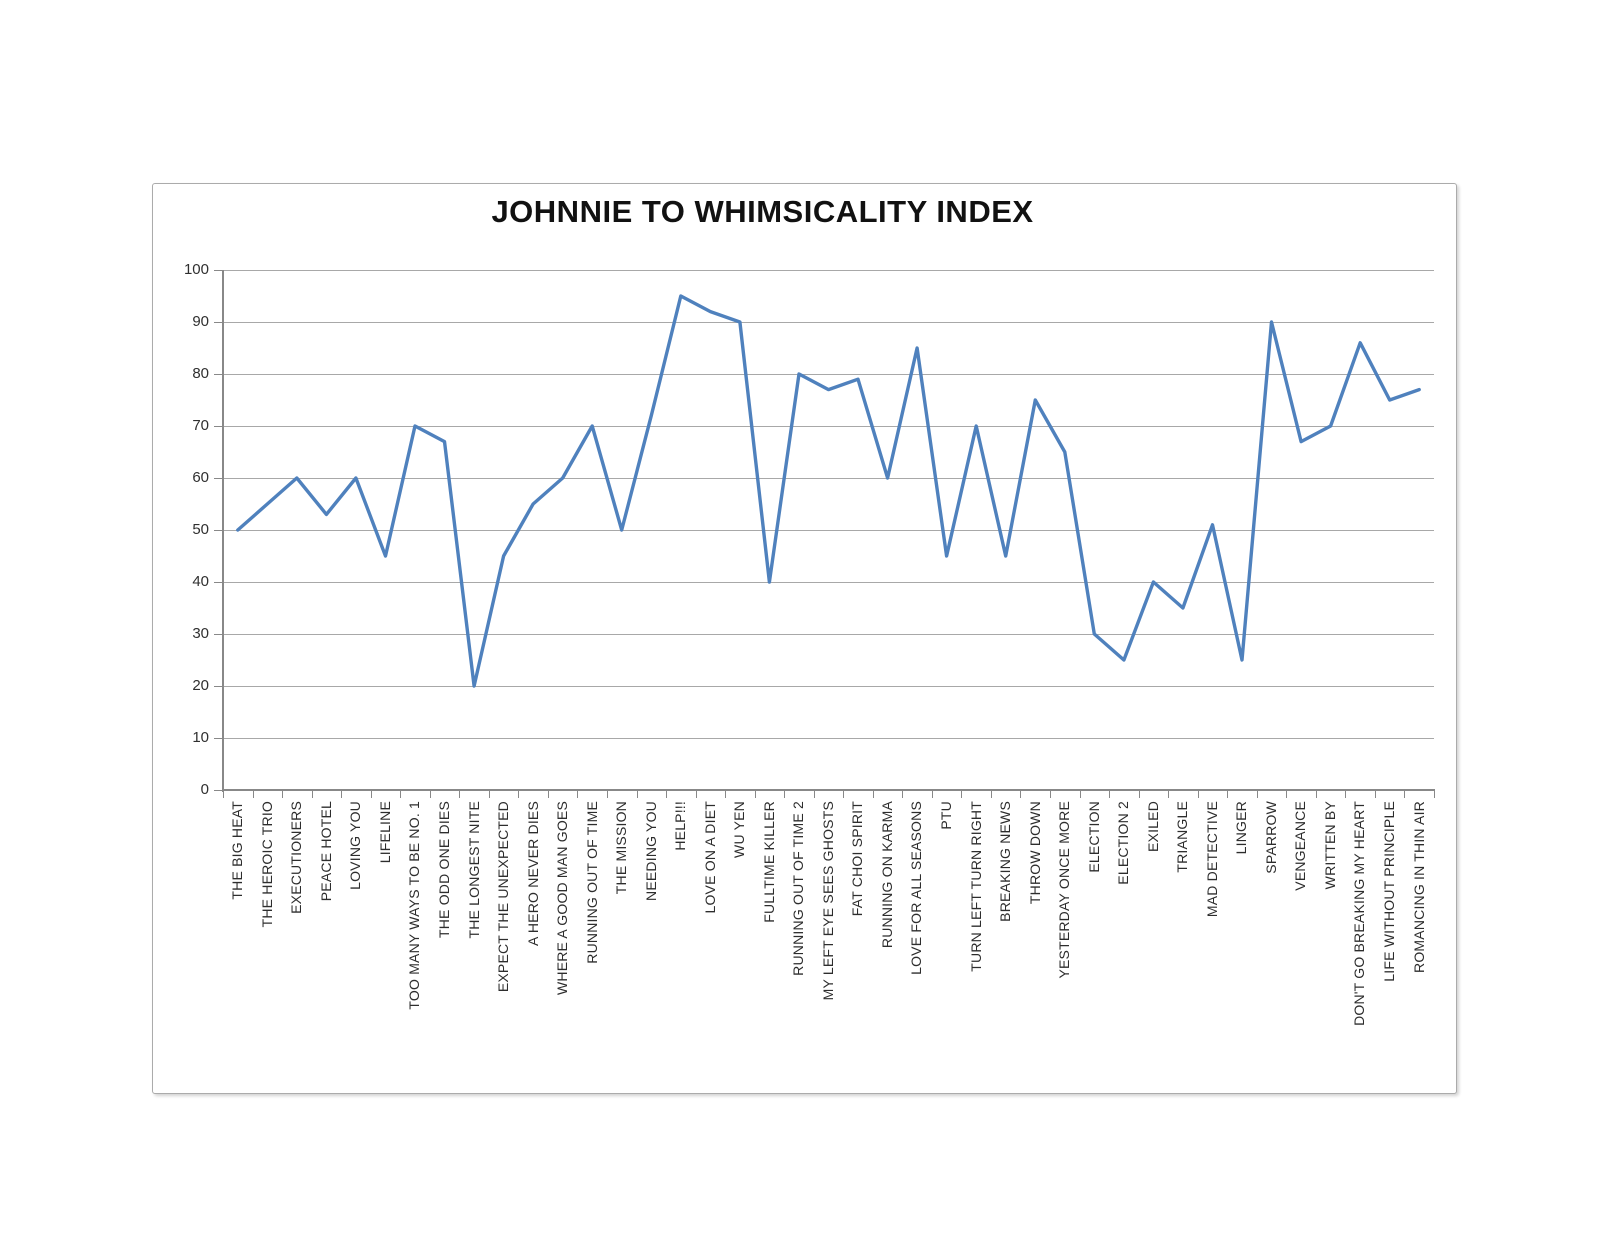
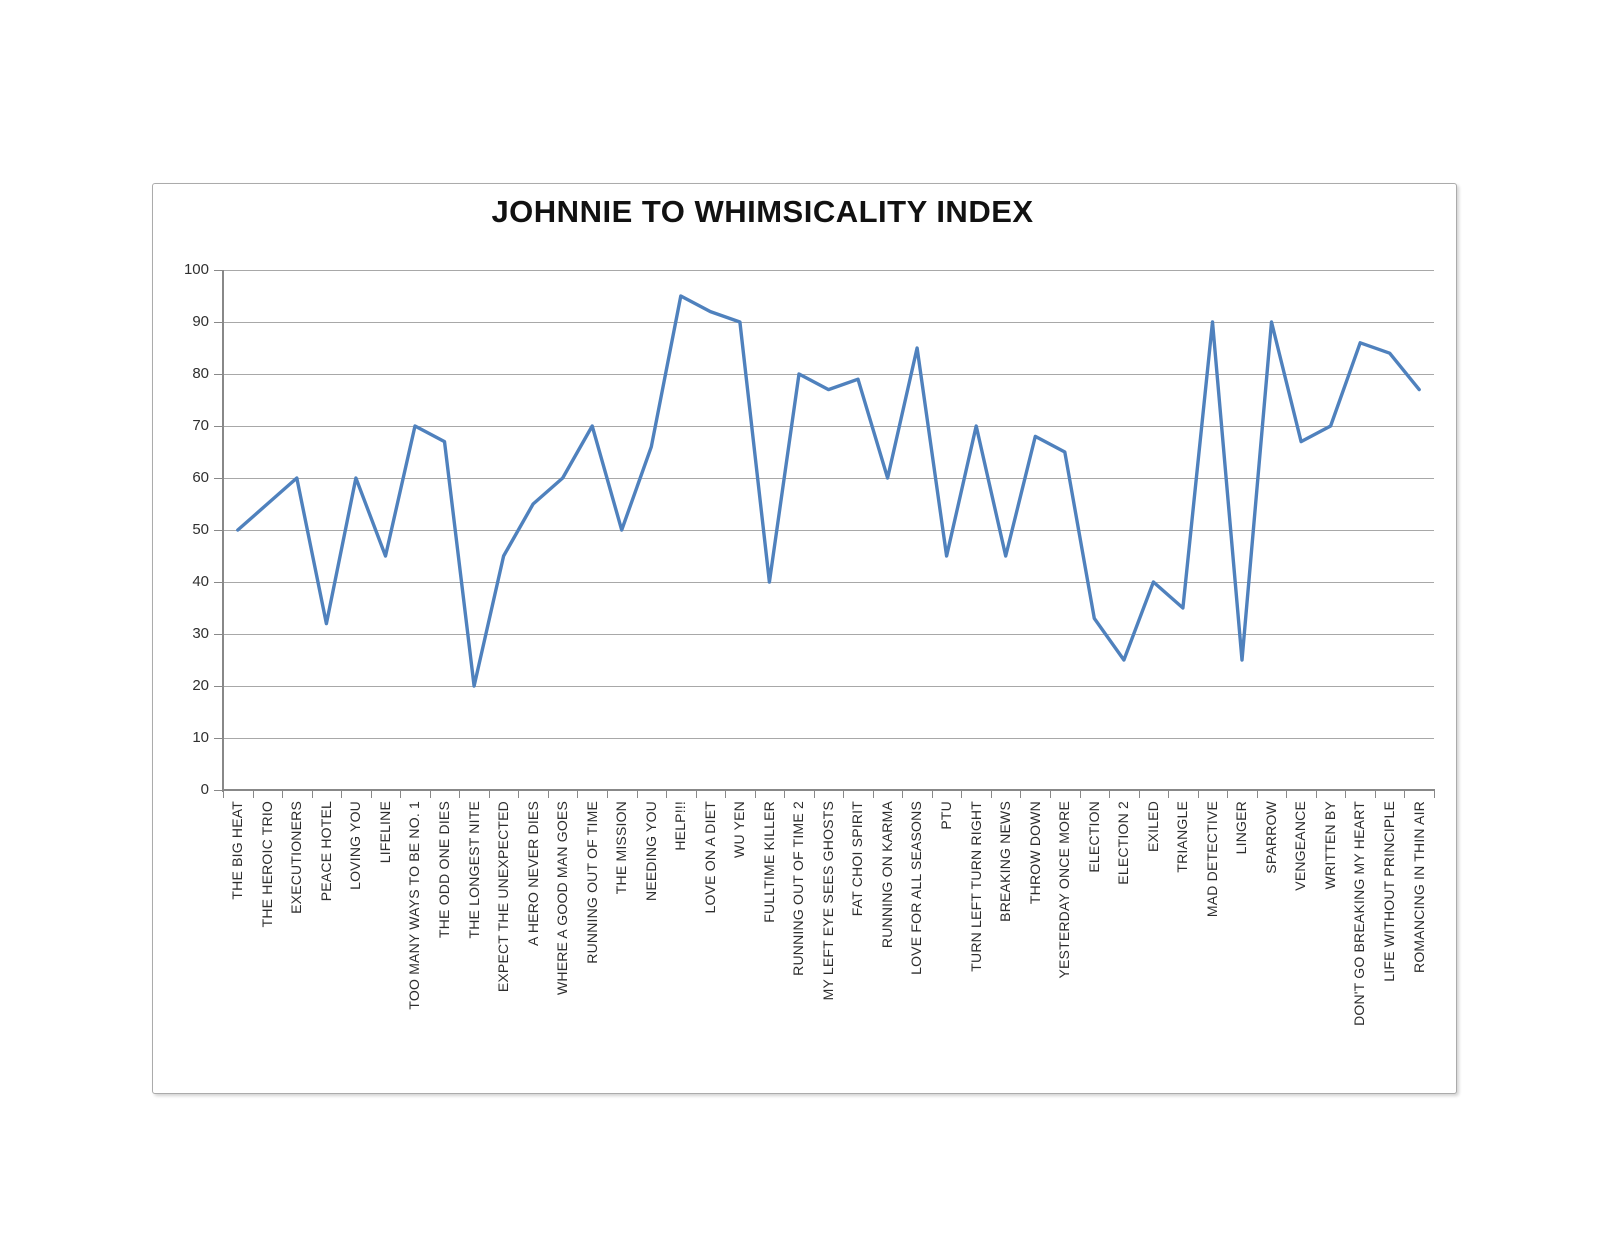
PEACE HOTEL: 53 -> 32
NEEDING YOU: 72 -> 66
THROW DOWN: 75 -> 68
ELECTION: 30 -> 33
MAD DETECTIVE: 51 -> 90
LIFE WITHOUT PRINCIPLE: 75 -> 84
